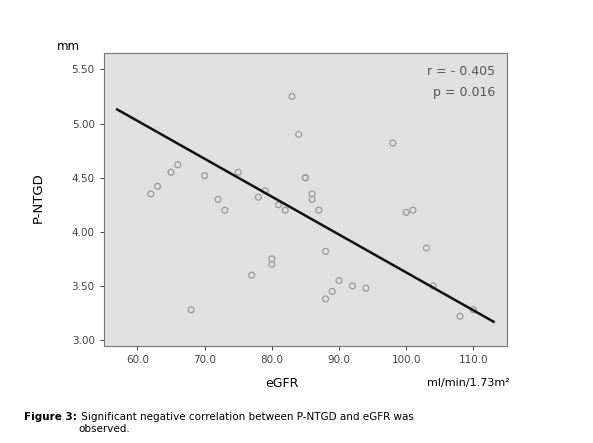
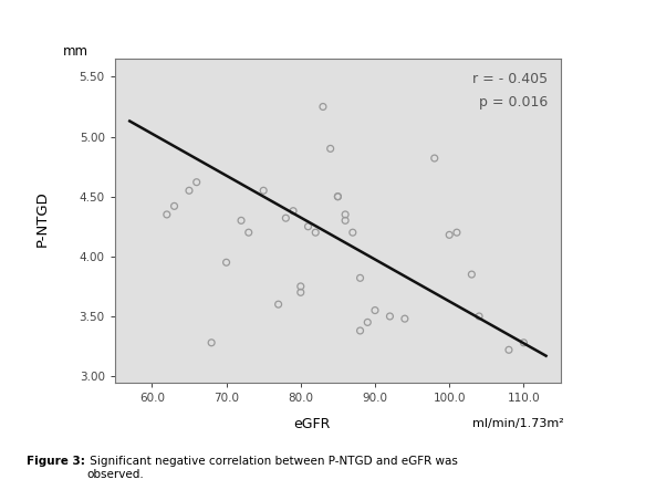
70.0: 4.52 -> 3.95
